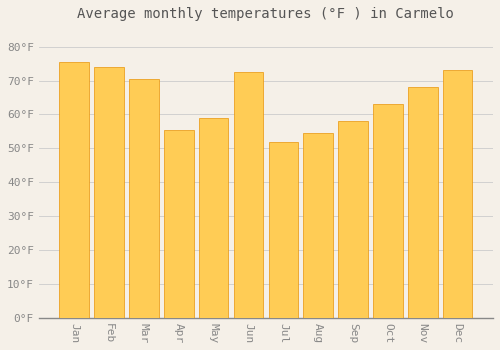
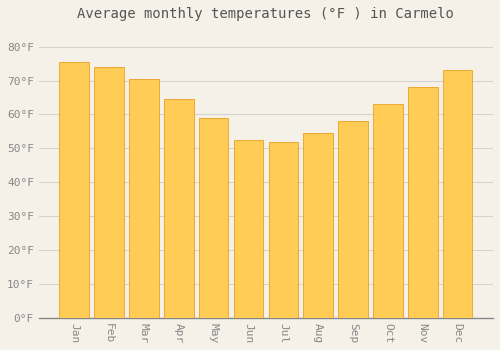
Apr: 55.5°F -> 64.5°F
Jun: 72.5°F -> 52.5°F
